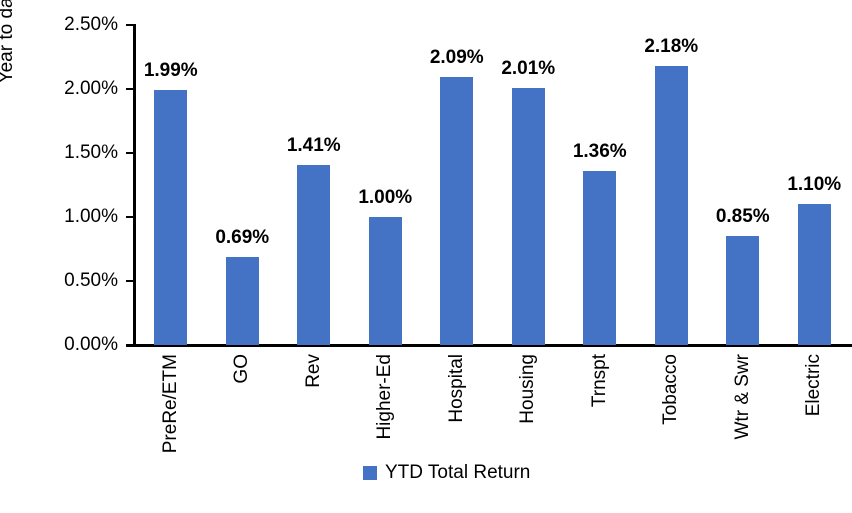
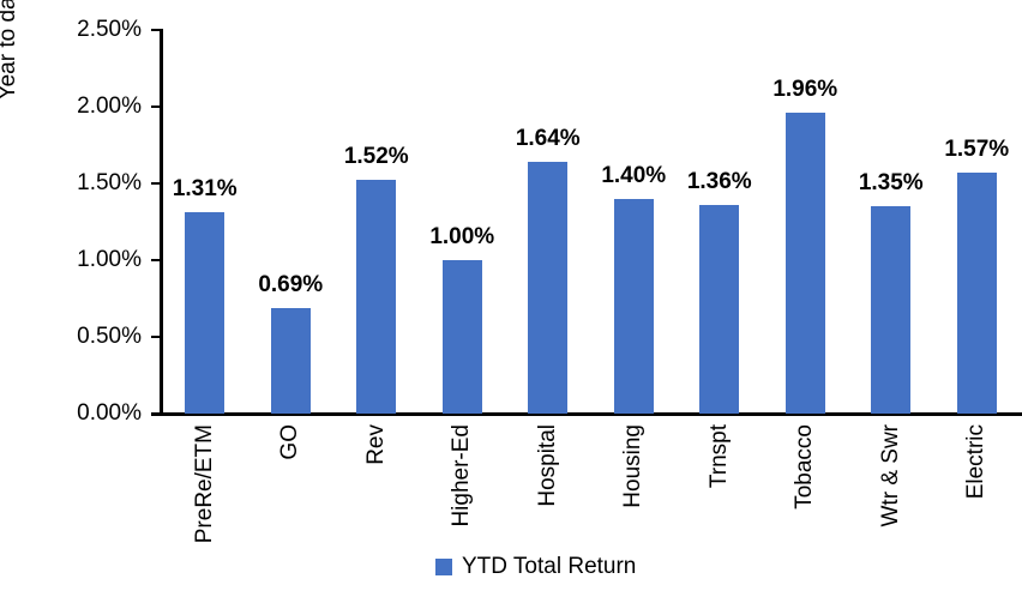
PreRe/ETM: 1.99% -> 1.31%
Rev: 1.41% -> 1.52%
Hospital: 2.09% -> 1.64%
Housing: 2.01% -> 1.40%
Tobacco: 2.18% -> 1.96%
Wtr & Swr: 0.85% -> 1.35%
Electric: 1.10% -> 1.57%
